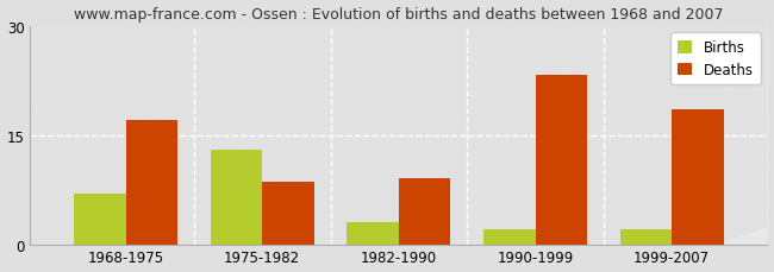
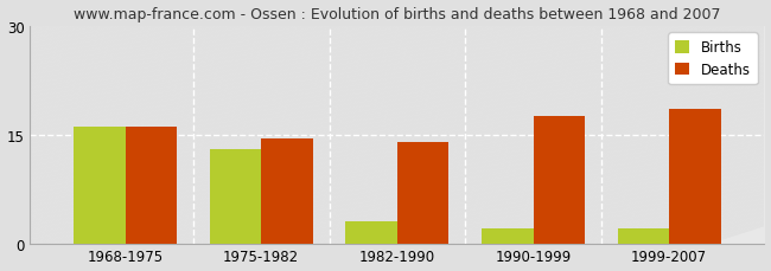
Births/1968-1975: 7 -> 16
Deaths/1968-1975: 17.0 -> 16.0
Deaths/1975-1982: 8.6 -> 14.5
Deaths/1982-1990: 9.0 -> 14.0
Deaths/1990-1999: 23.2 -> 17.5
